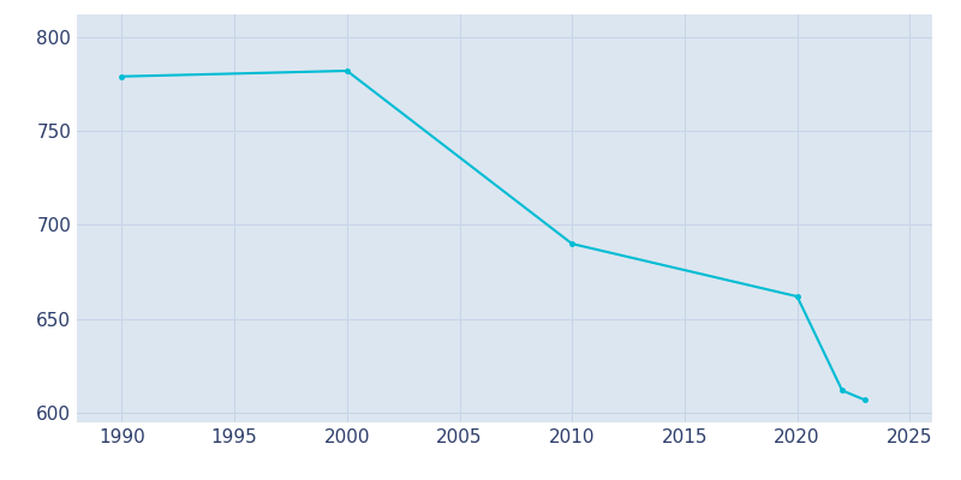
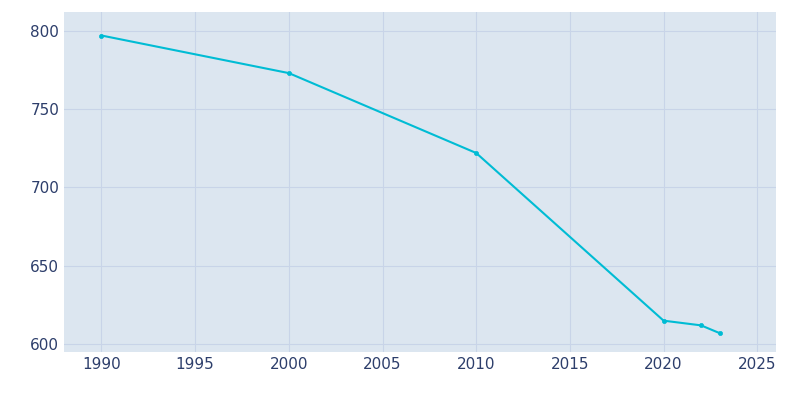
1990: 779 -> 797
2000: 782 -> 773
2010: 690 -> 722
2020: 662 -> 615
